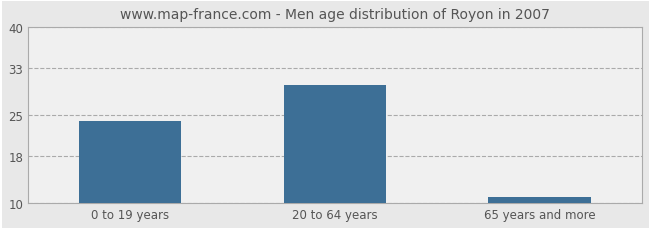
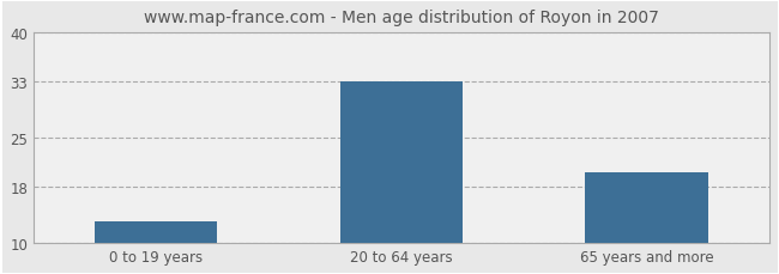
0 to 19 years: 24 -> 13
20 to 64 years: 30 -> 33
65 years and more: 11 -> 20
